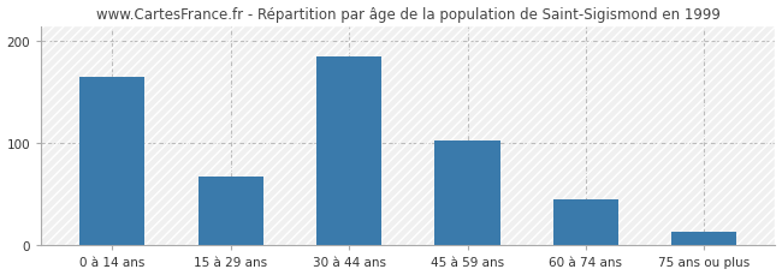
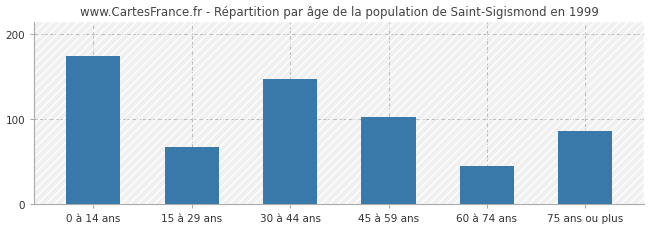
0 à 14 ans: 165 -> 174
30 à 44 ans: 185 -> 148
75 ans ou plus: 14 -> 86
